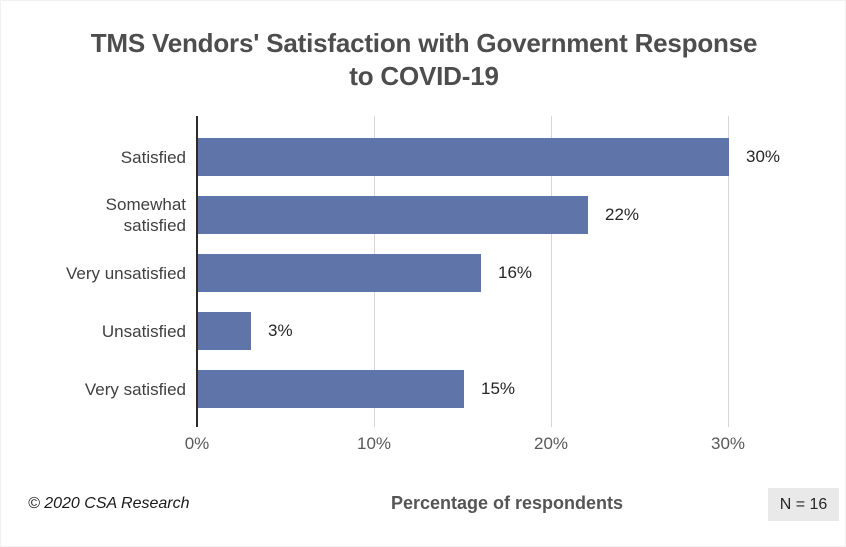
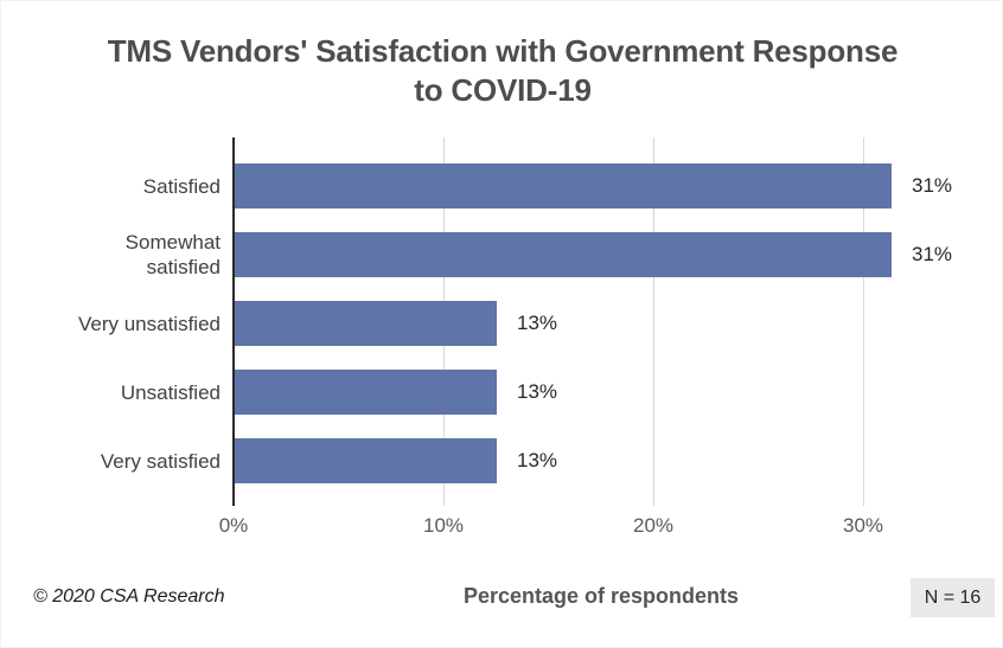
Satisfied: 30% -> 31%
Somewhat satisfied: 22% -> 31%
Very unsatisfied: 16% -> 13%
Unsatisfied: 3% -> 13%
Very satisfied: 15% -> 13%
